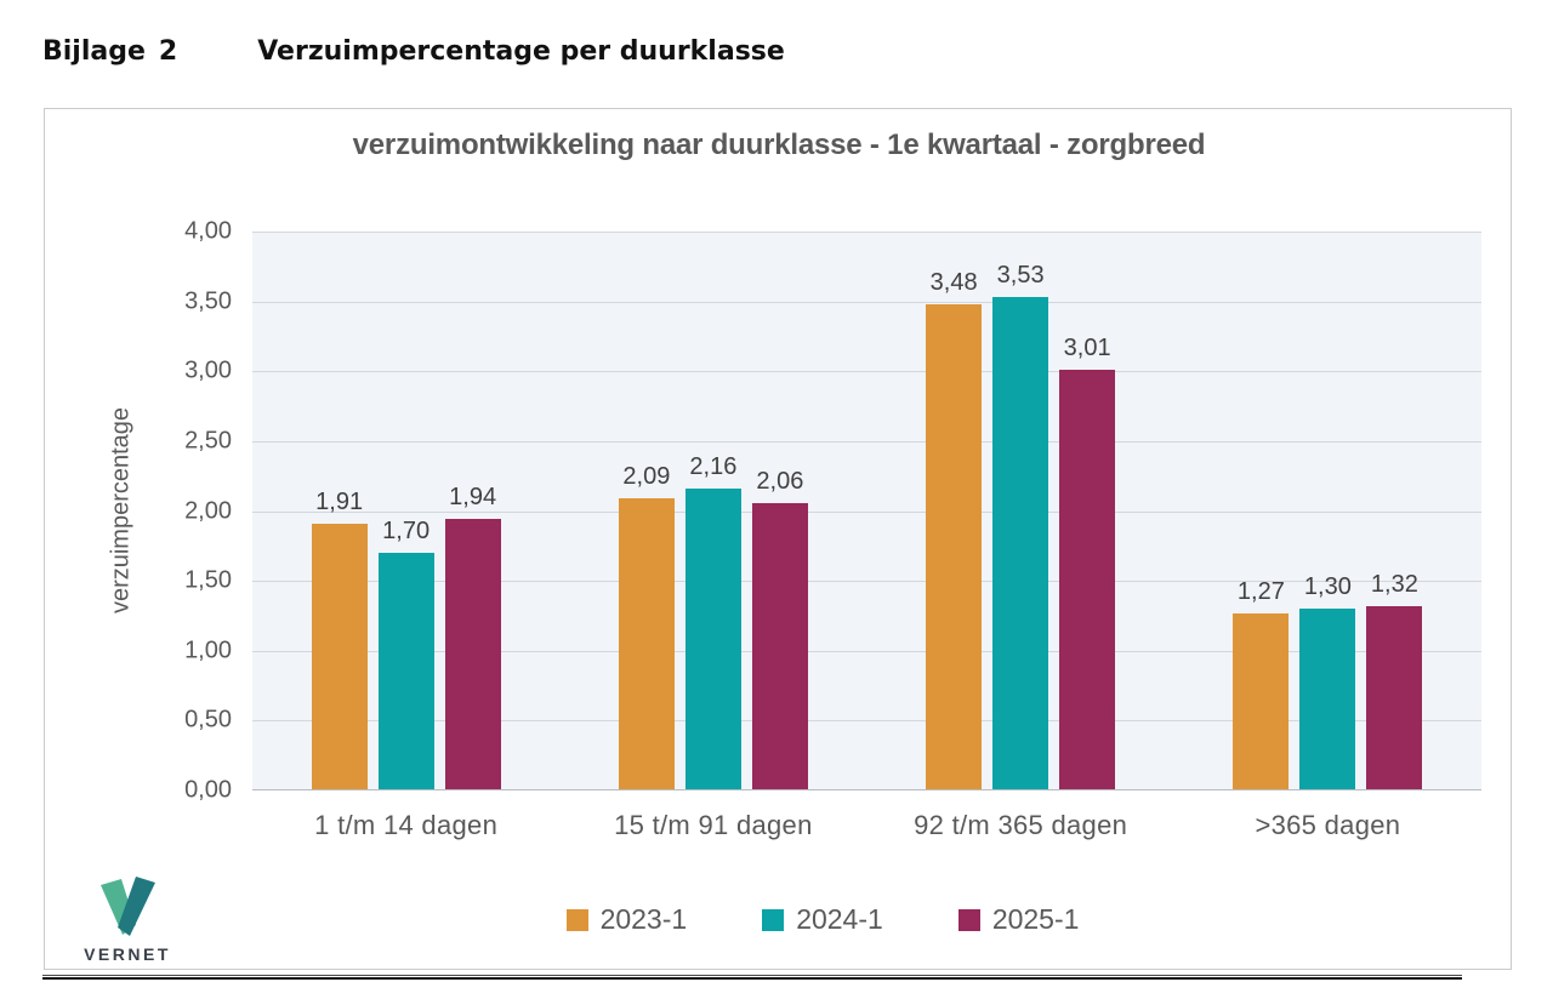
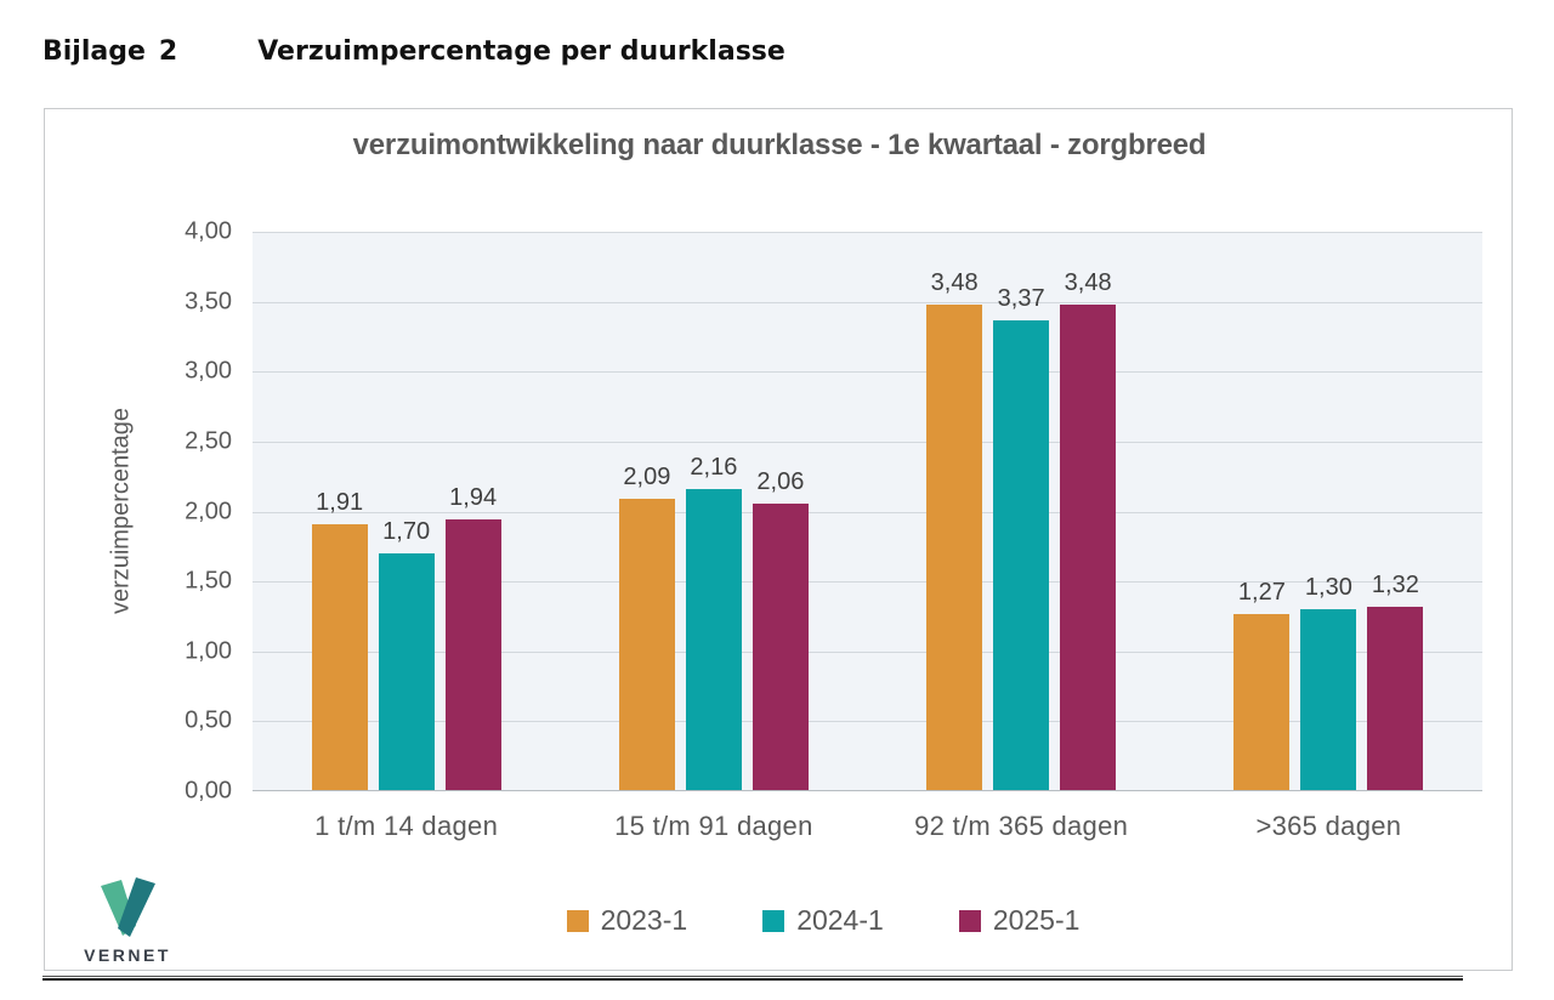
2024-1/92 t/m 365 dagen: 3,53 -> 3,37
2025-1/92 t/m 365 dagen: 3,01 -> 3,48
